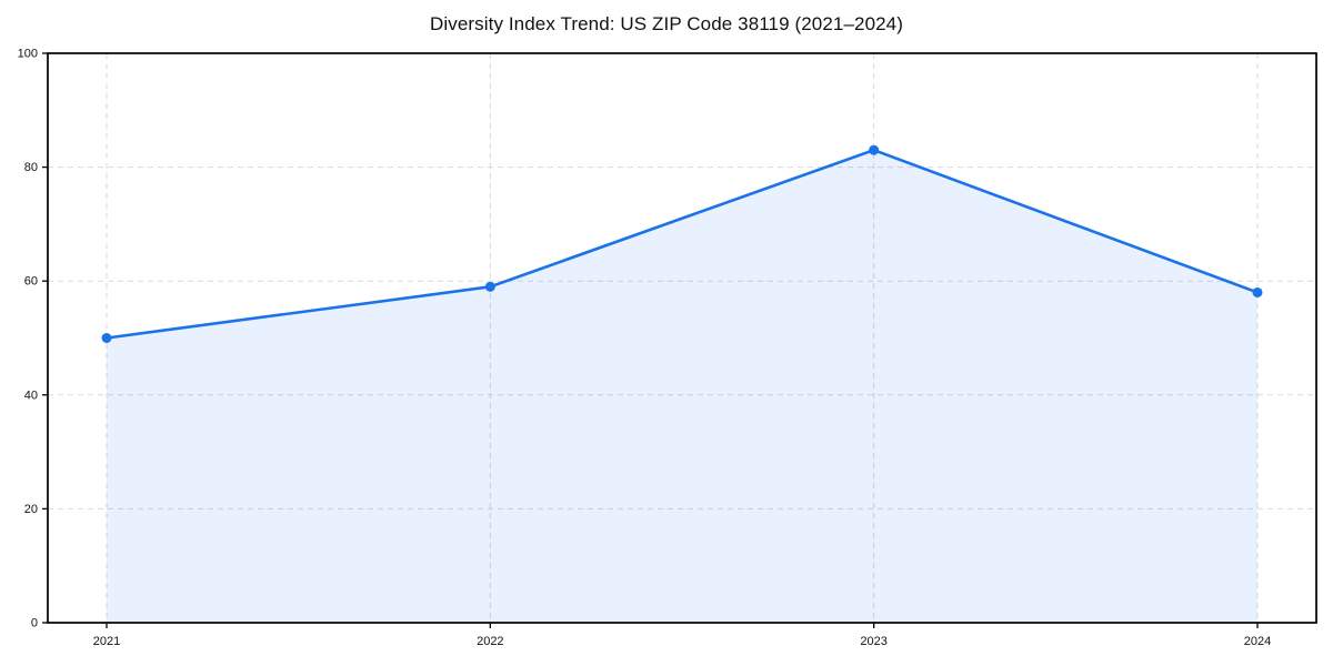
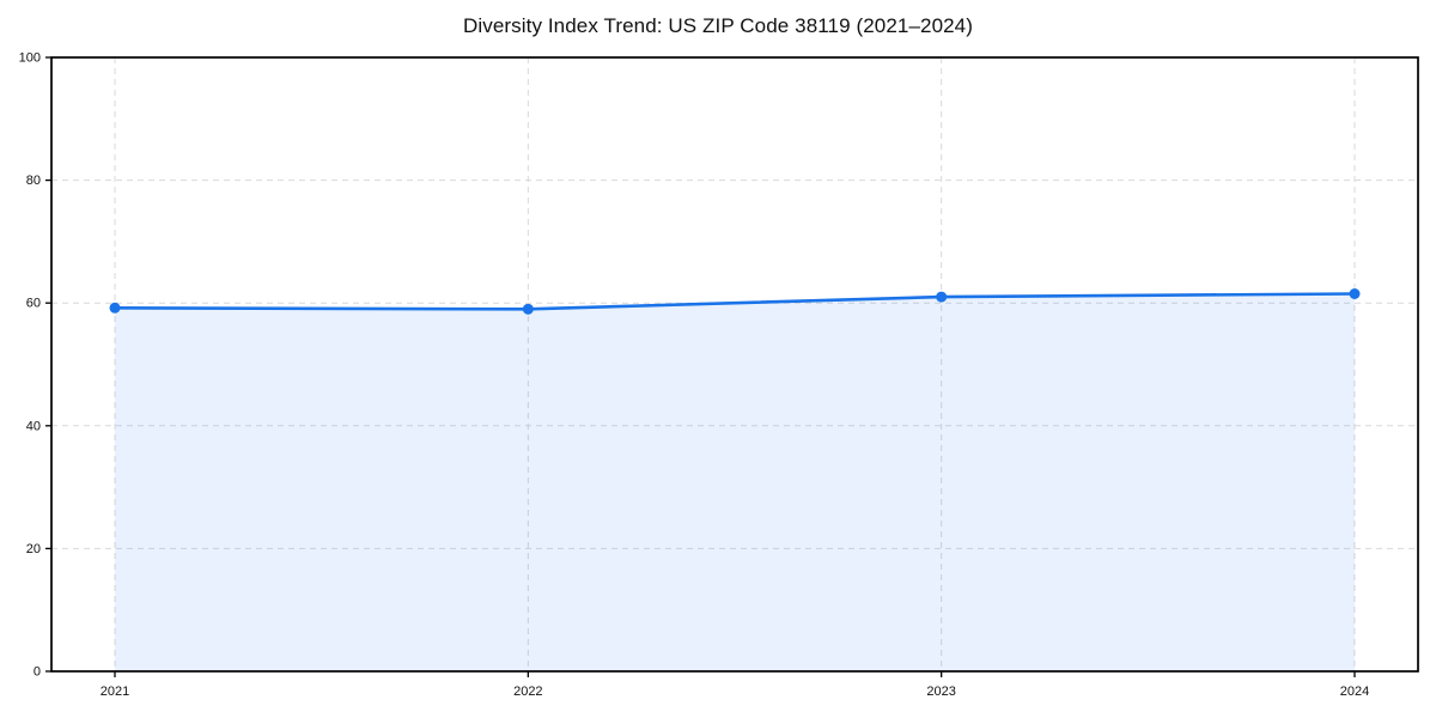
2021: 50 -> 59
2023: 83 -> 61
2024: 58 -> 62
